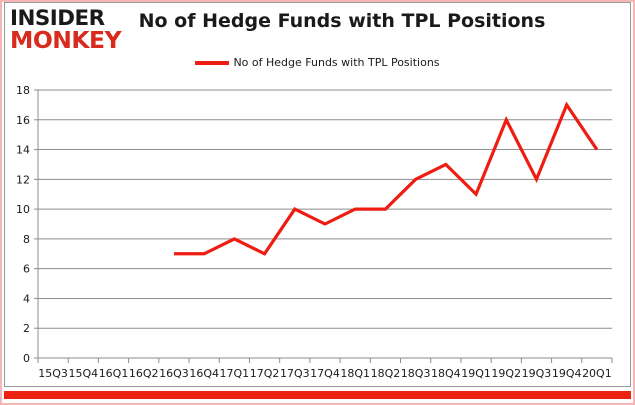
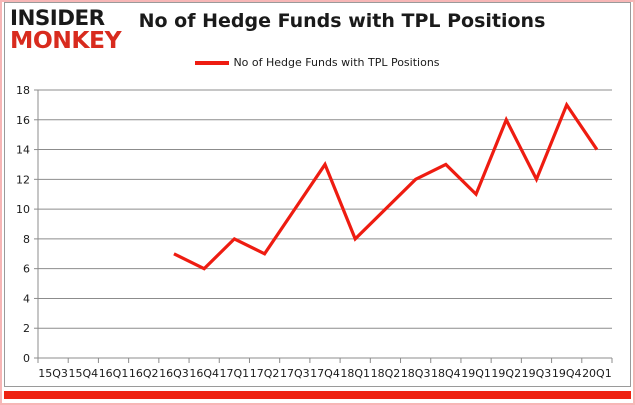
16Q4: 7 -> 6
17Q4: 9 -> 13
18Q1: 10 -> 8
